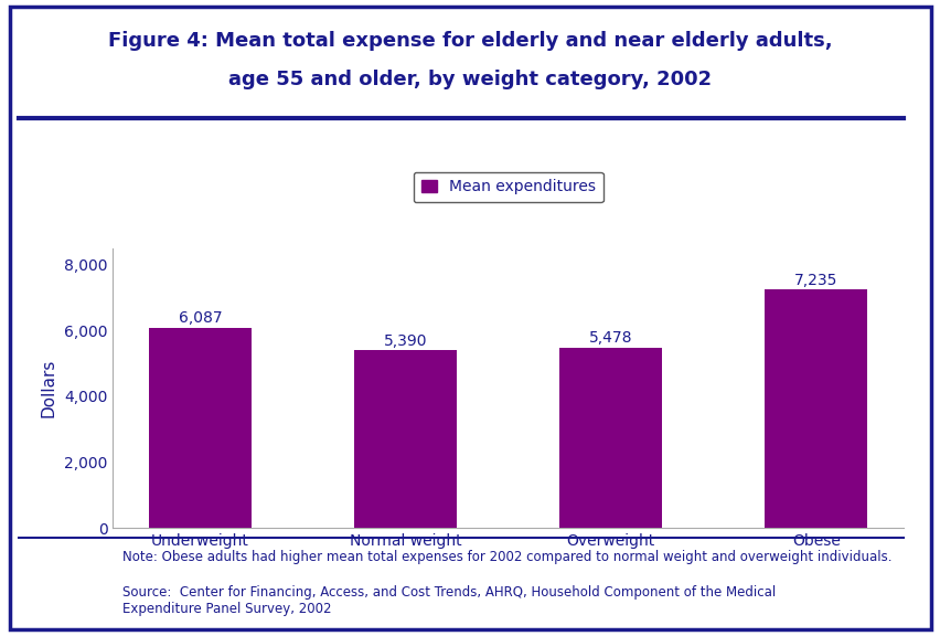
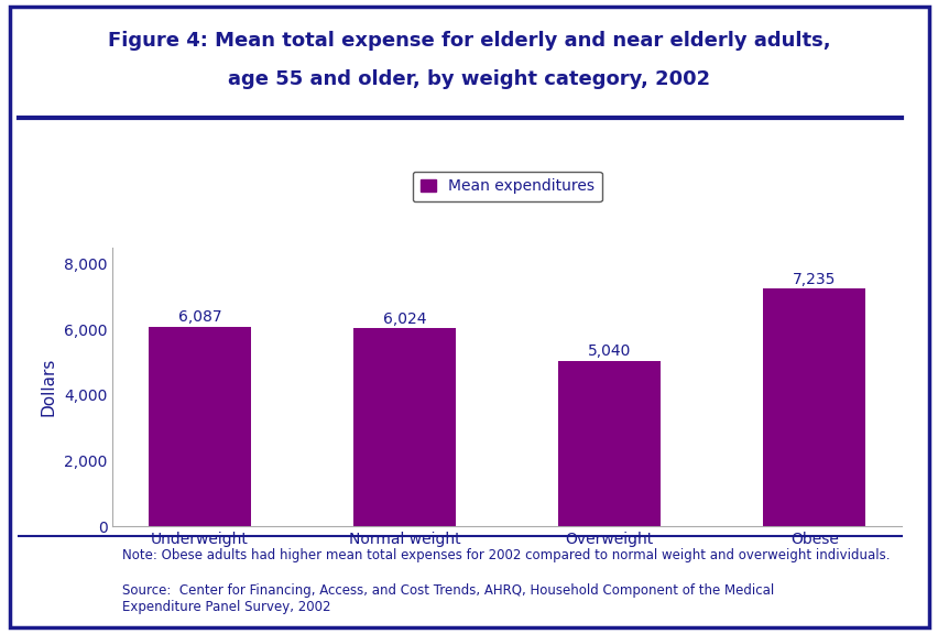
Normal weight: 5,390 -> 6,024
Overweight: 5,478 -> 5,040
